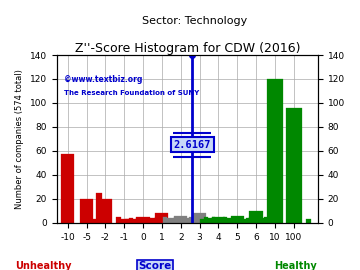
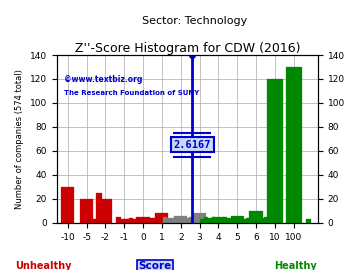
-10: 57 -> 30
100: 96 -> 130
